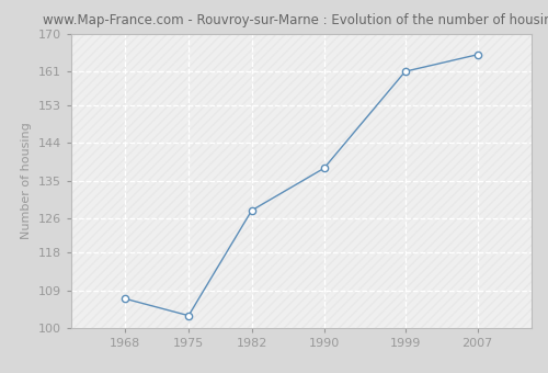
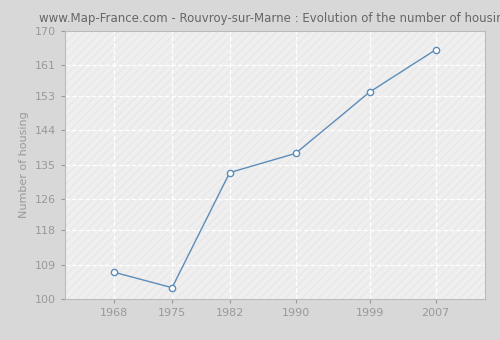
1982: 128 -> 133
1999: 161 -> 154
